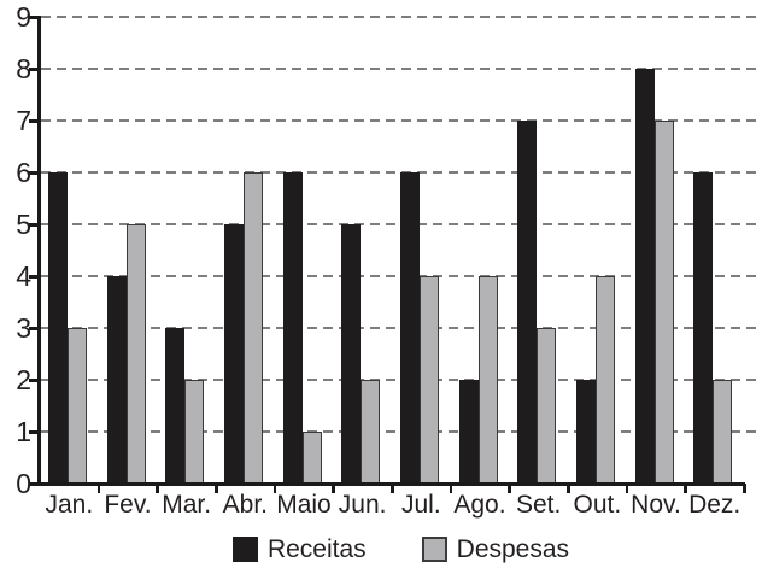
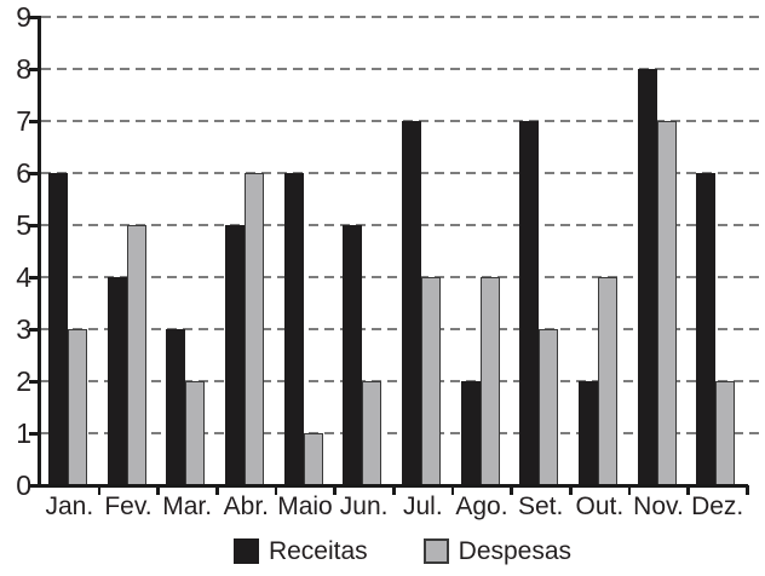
Receitas/Jul.: 6 -> 7
